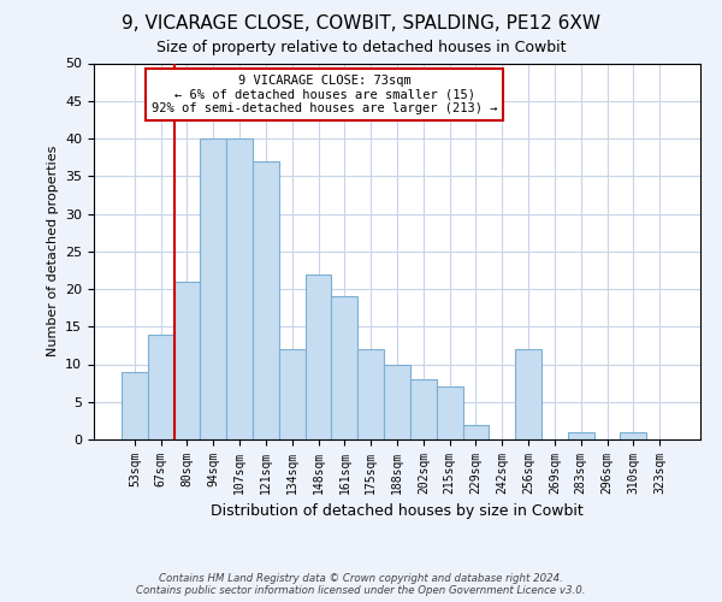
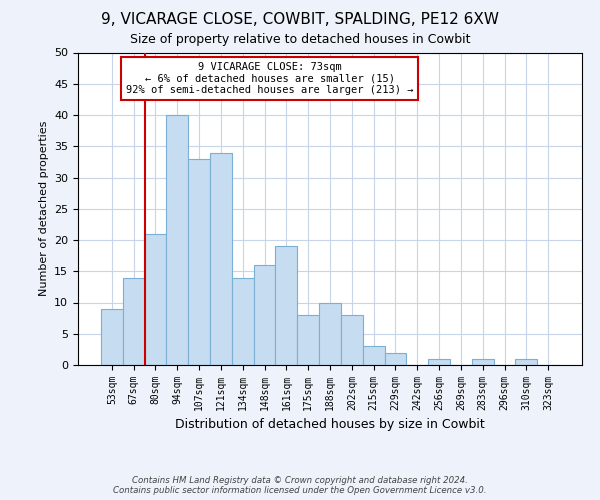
107sqm: 40 -> 33
121sqm: 37 -> 34
134sqm: 12 -> 14
148sqm: 22 -> 16
175sqm: 12 -> 8
215sqm: 7 -> 3
256sqm: 12 -> 1
